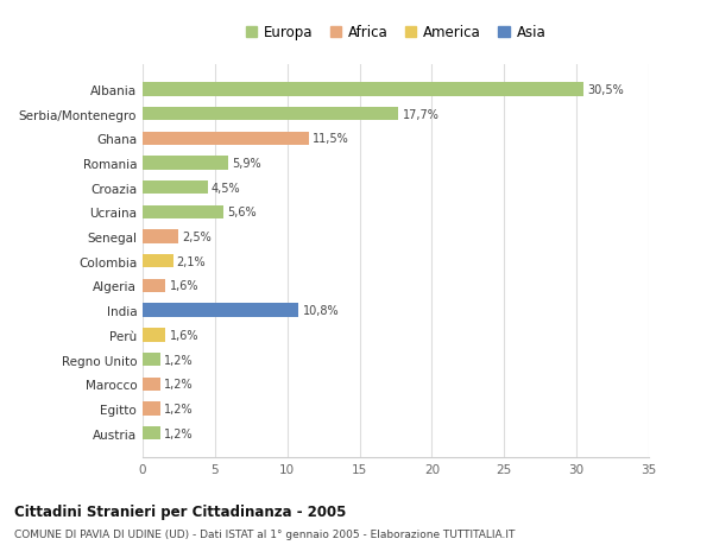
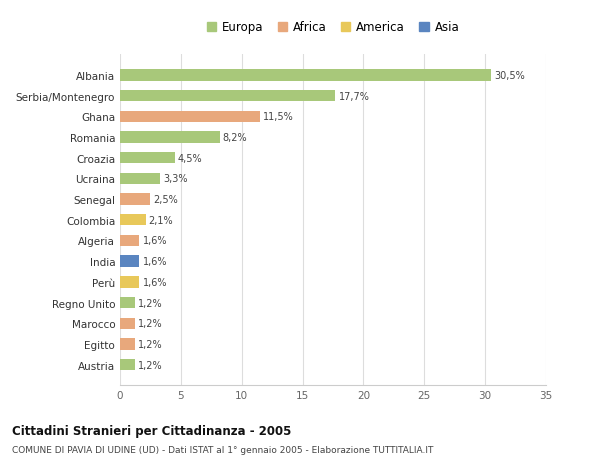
Romania: 5,9% -> 8,2%
Ucraina: 5,6% -> 3,3%
India: 10,8% -> 1,6%
